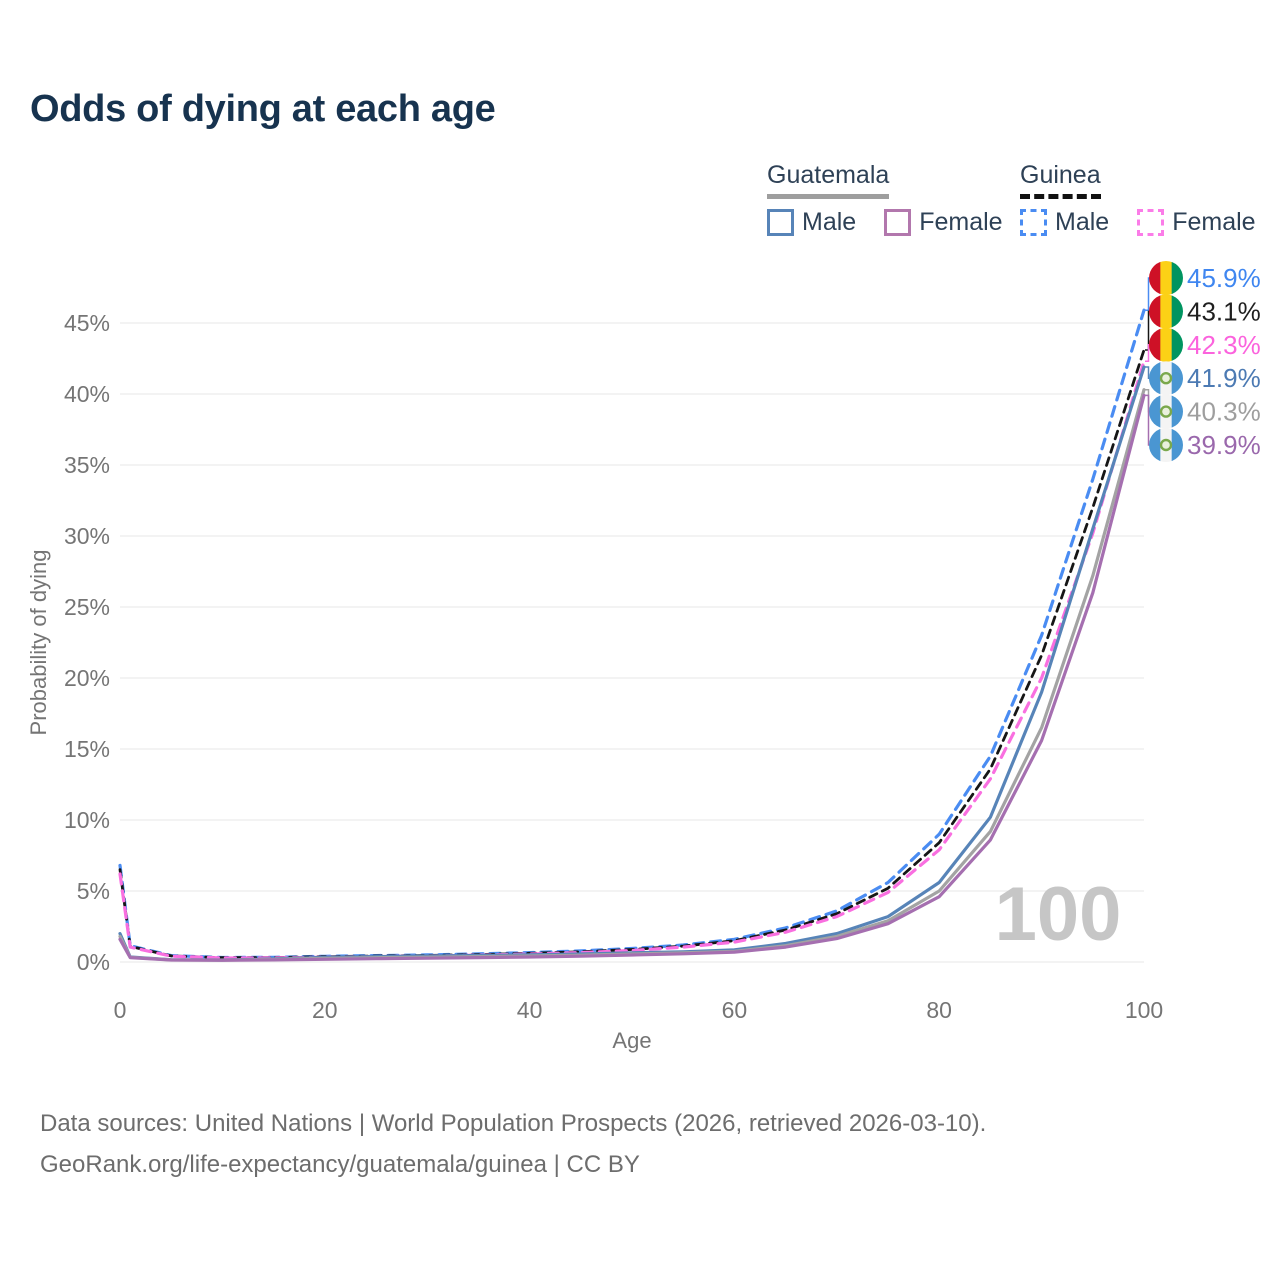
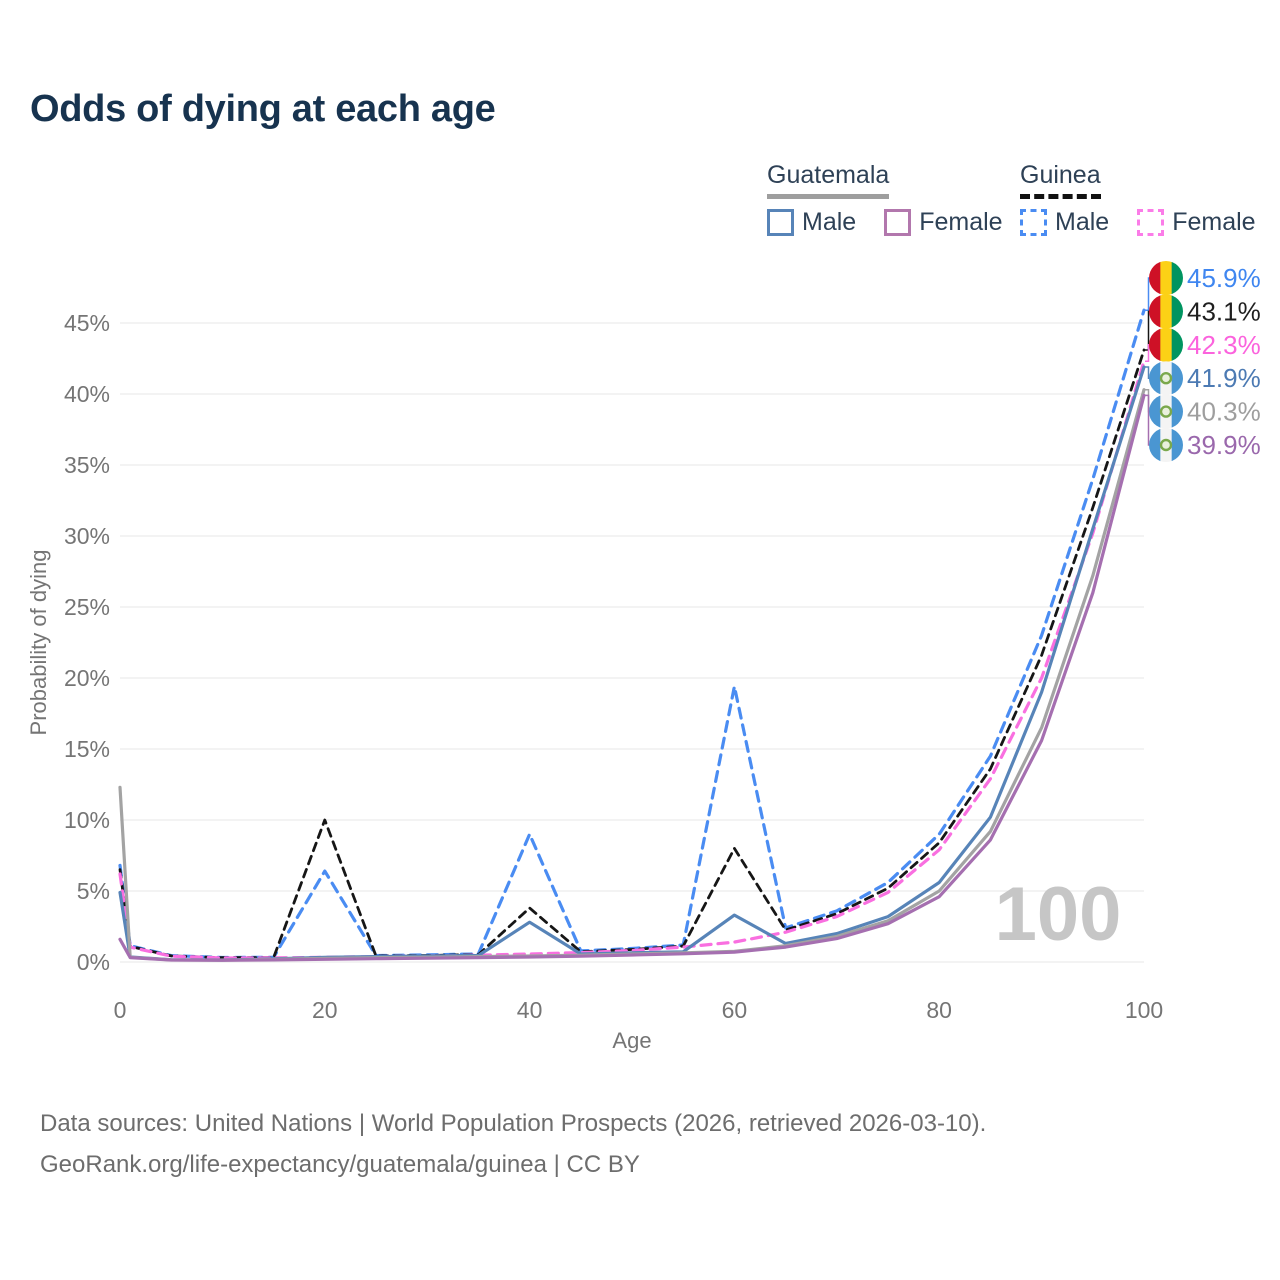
Guatemala Male/0: 2.0% -> 4.9%
Guatemala/0: 1.8% -> 12.3%
Guinea Male/20: 0.4% -> 6.4%
Guinea/20: 0.4% -> 10.0%
Guinea Male/40: 0.7% -> 9.0%
Guinea/40: 0.6% -> 3.8%
Guatemala Male/40: 0.5% -> 2.8%
Guinea Male/60: 1.6% -> 19.4%
Guinea/60: 1.5% -> 8.0%
Guatemala Male/60: 0.8% -> 3.3%
